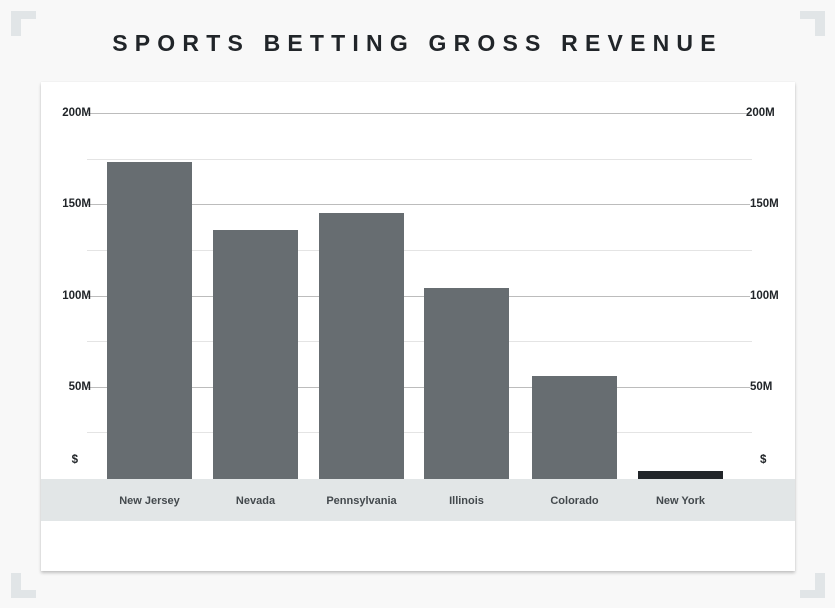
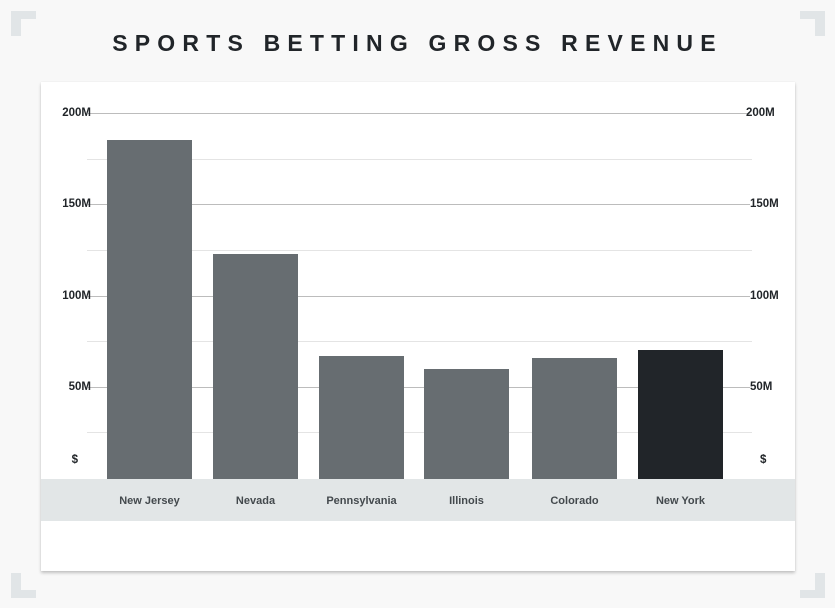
New Jersey: 173M -> 185M
Nevada: 136M -> 123M
Pennsylvania: 145M -> 67M
Illinois: 104M -> 60M
Colorado: 56M -> 66M
New York: 4M -> 70M
